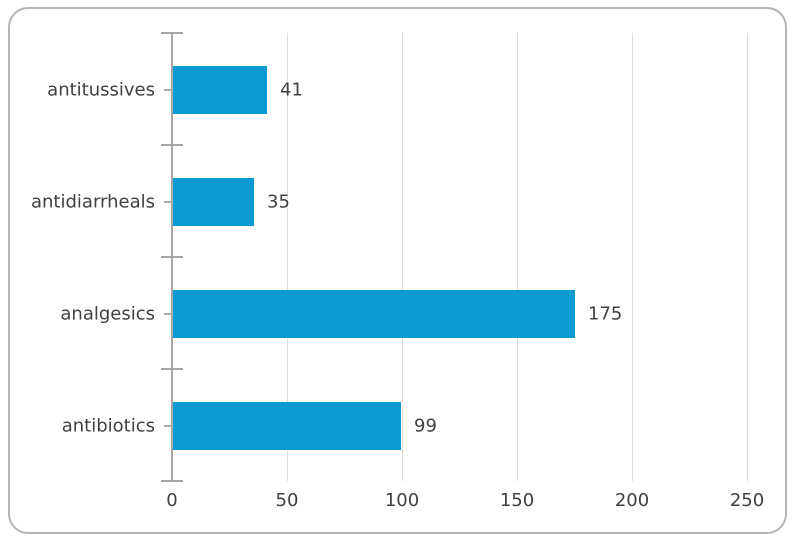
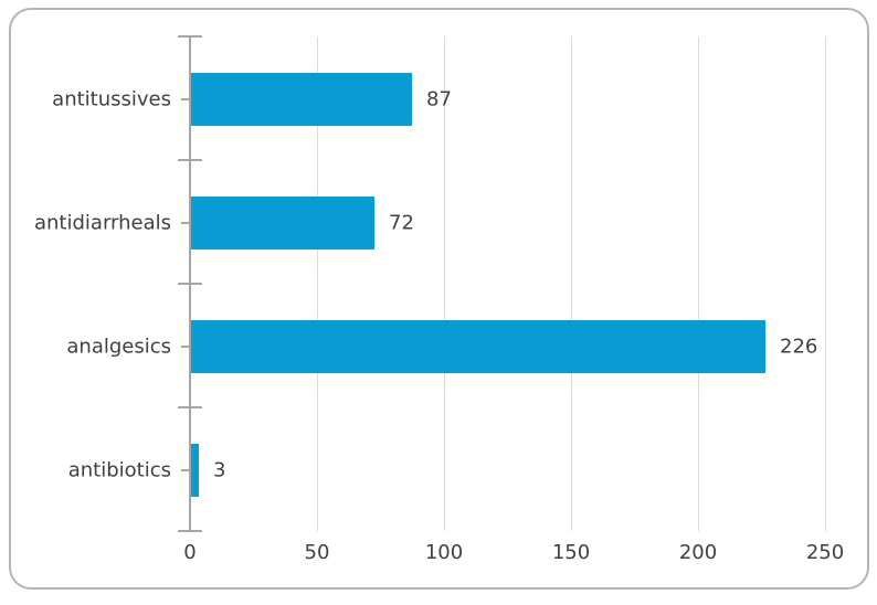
antitussives: 41 -> 87
antidiarrheals: 35 -> 72
analgesics: 175 -> 226
antibiotics: 99 -> 3
